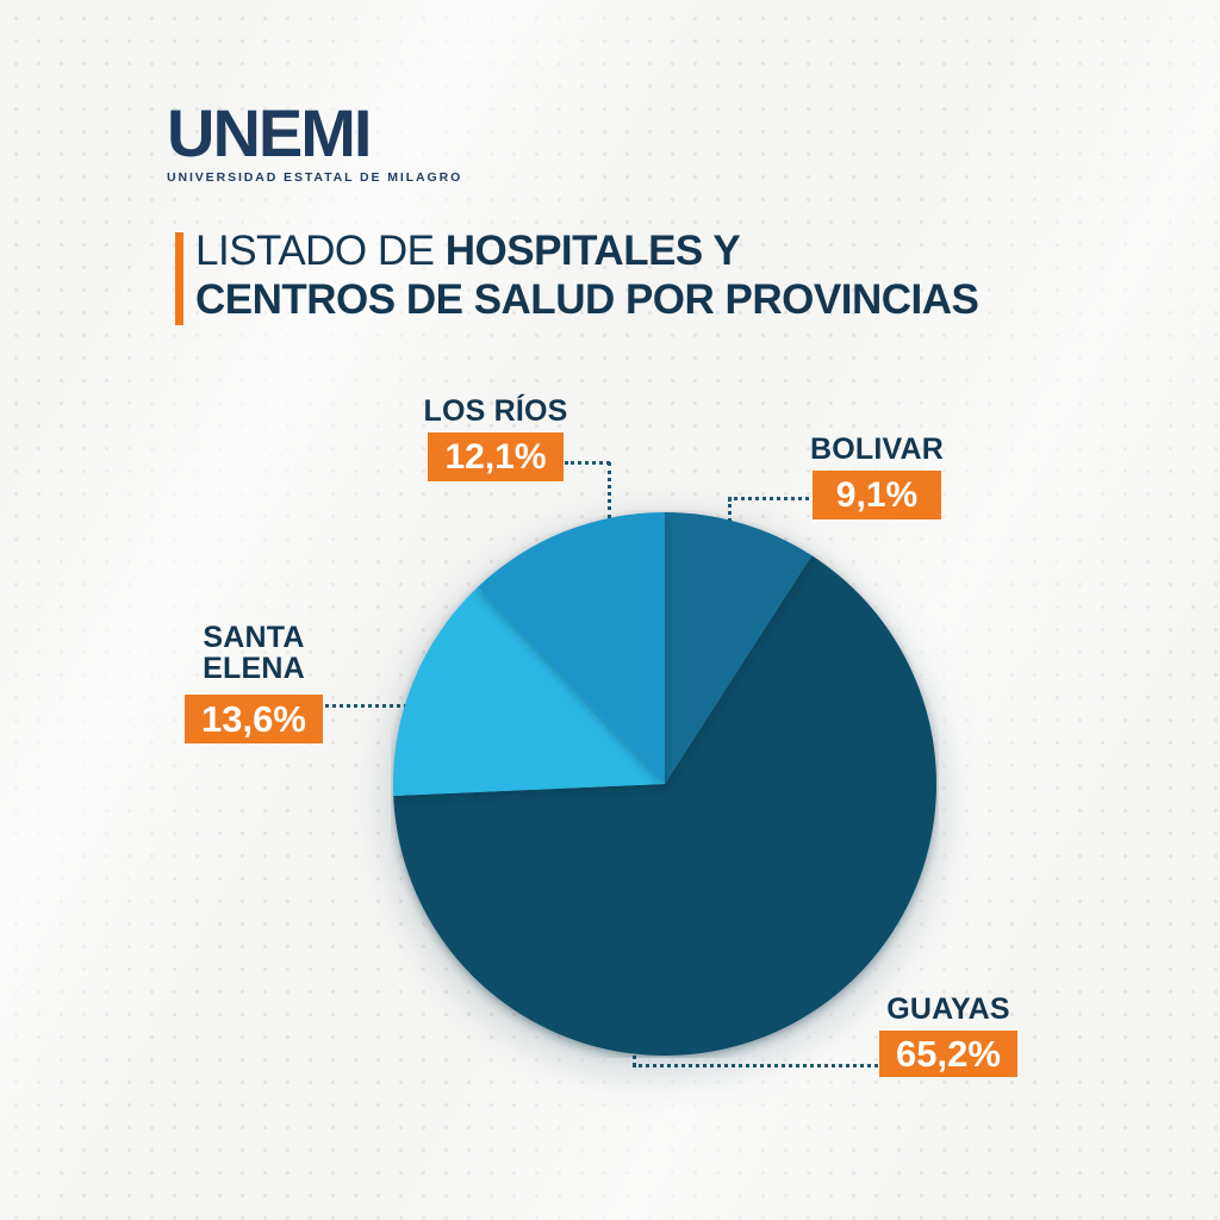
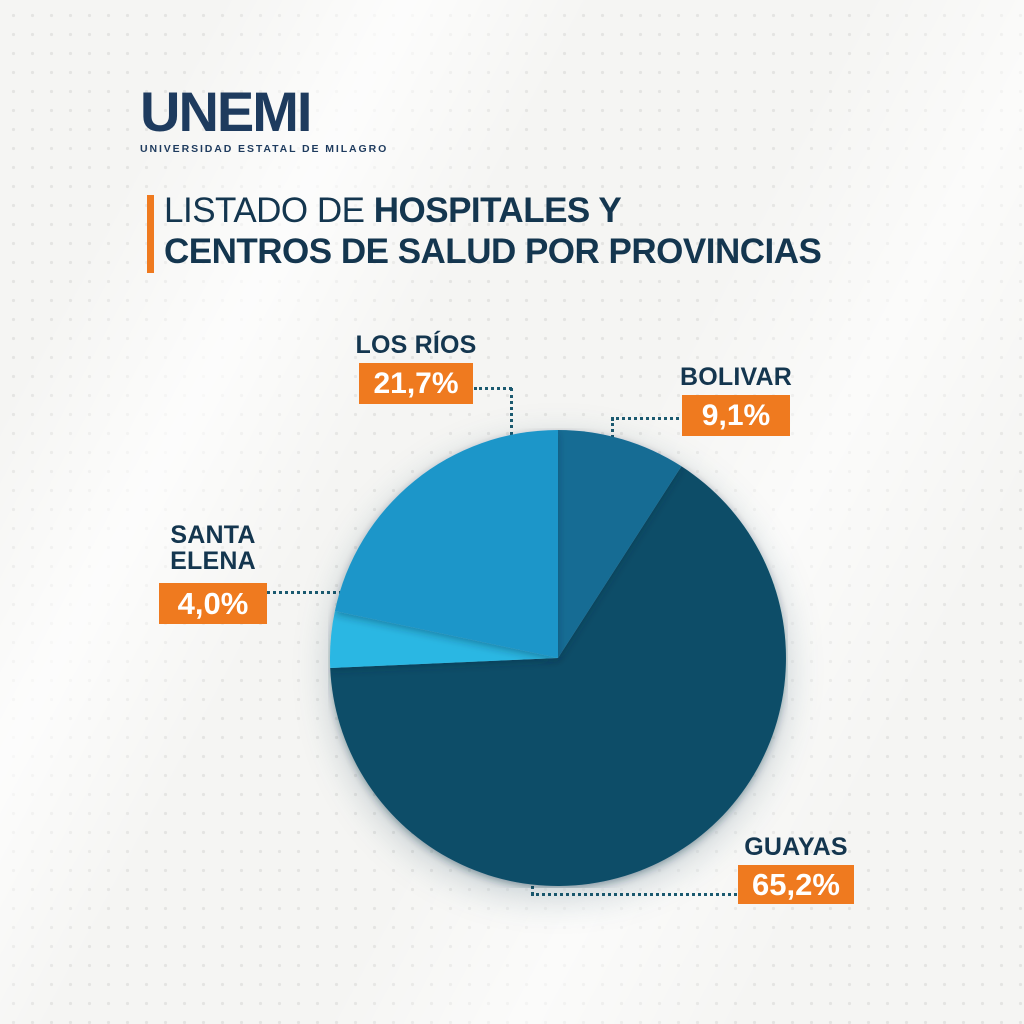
SANTA ELENA: 13,6% -> 4,0%
LOS RÍOS: 12,1% -> 21,7%
